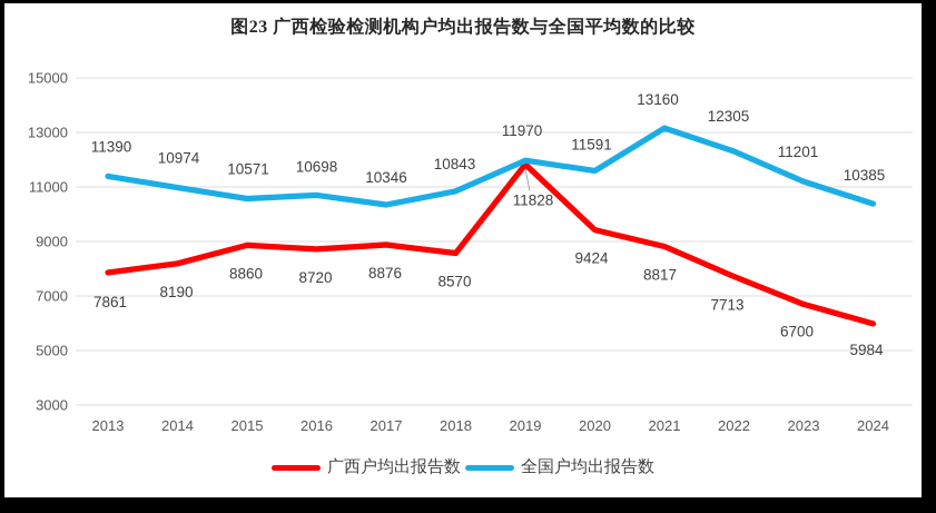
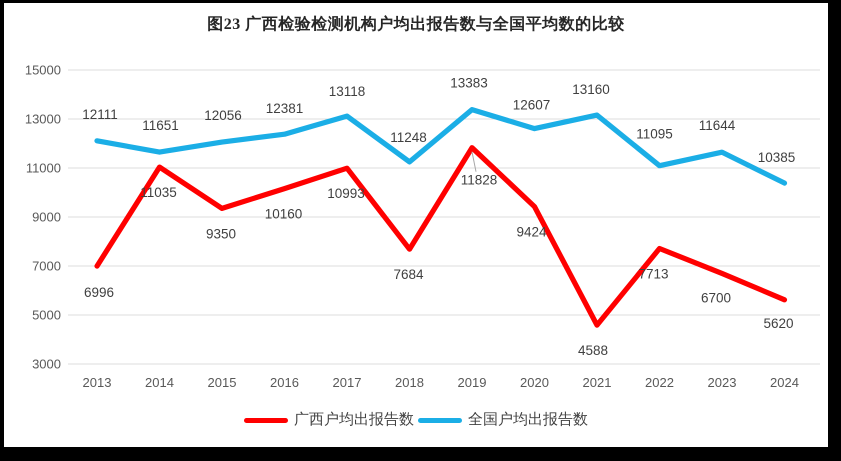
广西户均出报告数/2013: 7861 -> 6996
全国户均出报告数/2013: 11390 -> 12111
广西户均出报告数/2014: 8190 -> 11035
全国户均出报告数/2014: 10974 -> 11651
广西户均出报告数/2015: 8860 -> 9350
全国户均出报告数/2015: 10571 -> 12056
广西户均出报告数/2016: 8720 -> 10160
全国户均出报告数/2016: 10698 -> 12381
广西户均出报告数/2017: 8876 -> 10993
全国户均出报告数/2017: 10346 -> 13118
广西户均出报告数/2018: 8570 -> 7684
全国户均出报告数/2018: 10843 -> 11248
全国户均出报告数/2019: 11970 -> 13383
全国户均出报告数/2020: 11591 -> 12607
广西户均出报告数/2021: 8817 -> 4588
全国户均出报告数/2022: 12305 -> 11095
全国户均出报告数/2023: 11201 -> 11644
广西户均出报告数/2024: 5984 -> 5620
